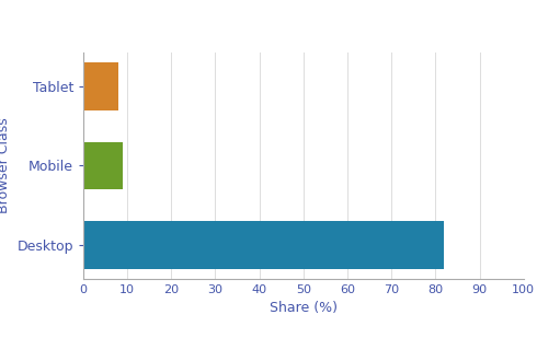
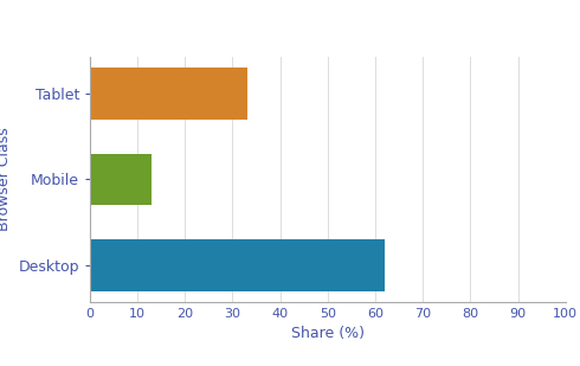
Tablet: 8 -> 33
Mobile: 9 -> 13
Desktop: 82 -> 62
